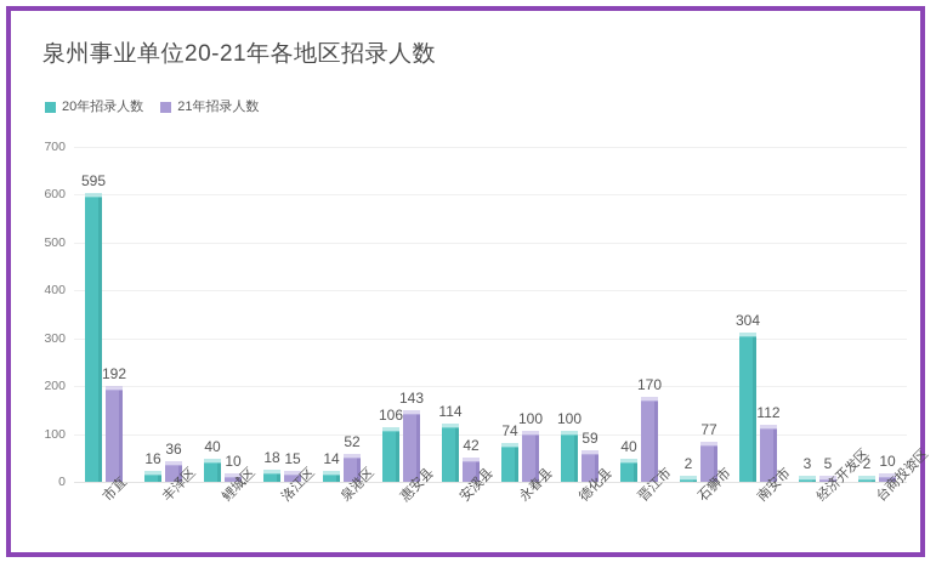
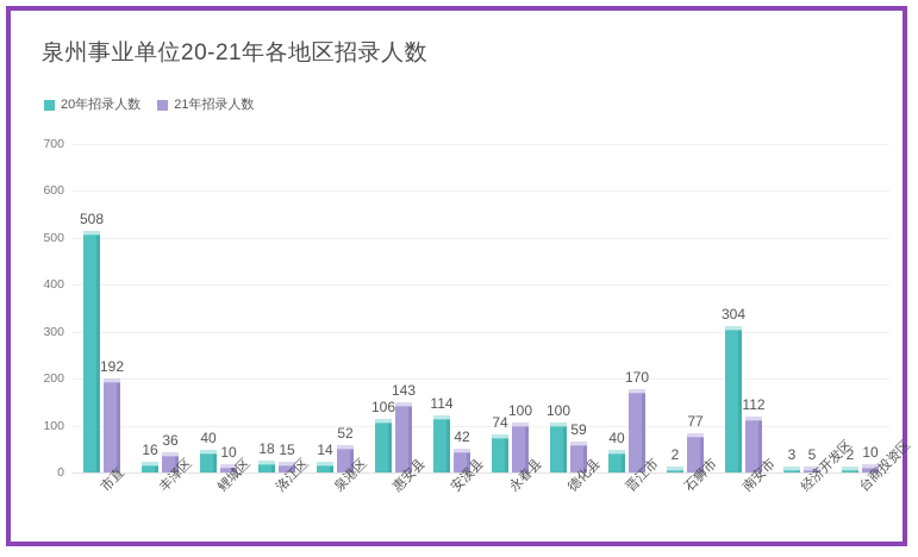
20年招录人数/市直: 595 -> 508
